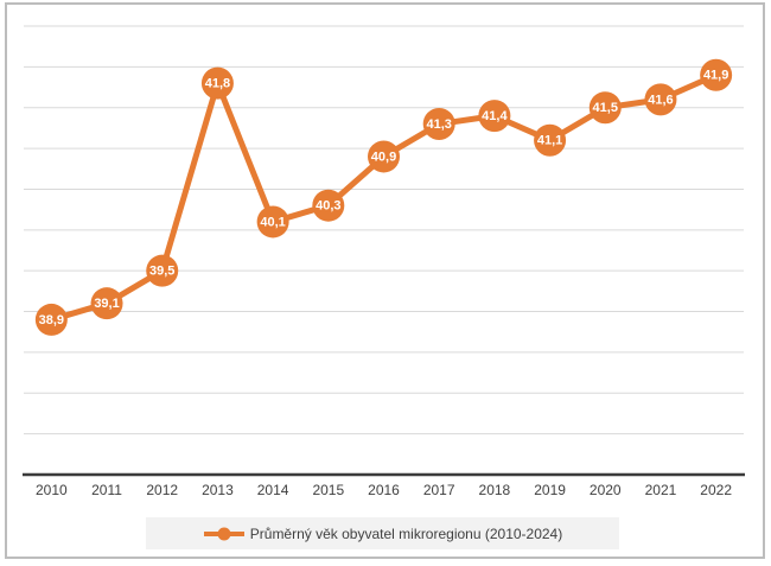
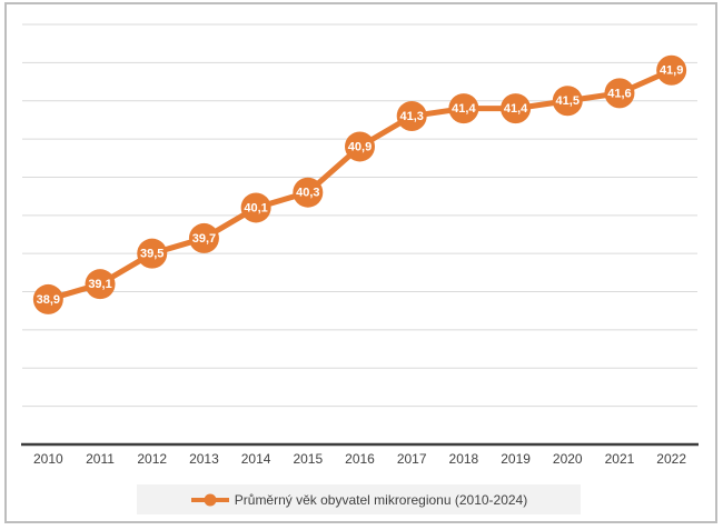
2013: 41,8 -> 39,7
2019: 41,1 -> 41,4
